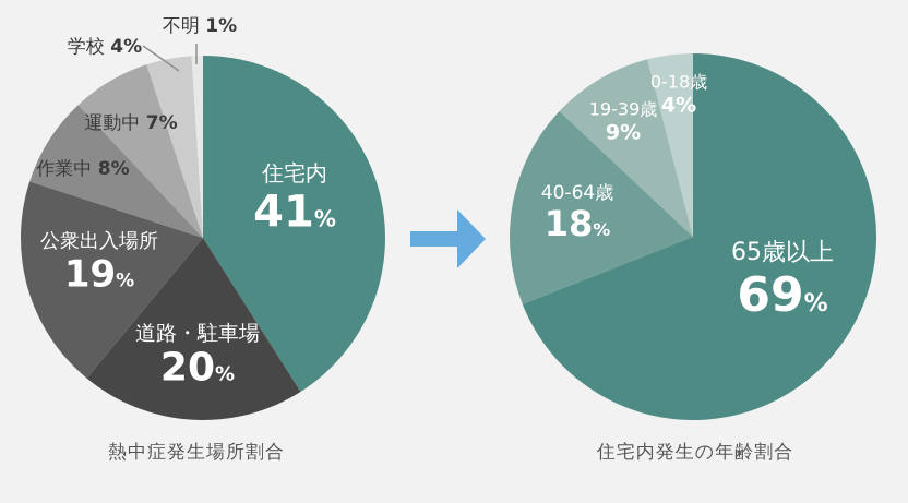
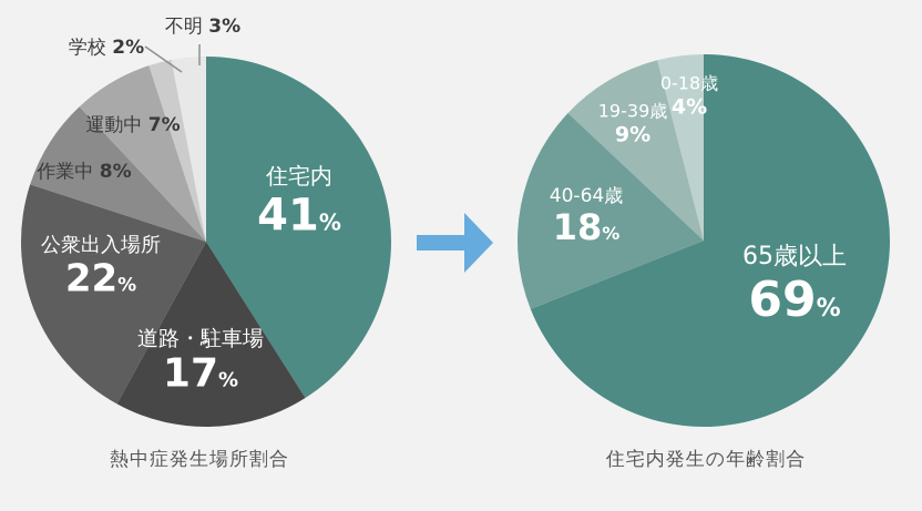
熱中症発生場所割合/道路・駐車場: 20 -> 17
熱中症発生場所割合/公衆出入場所: 19 -> 22
熱中症発生場所割合/学校: 4 -> 2
熱中症発生場所割合/不明: 1 -> 3
